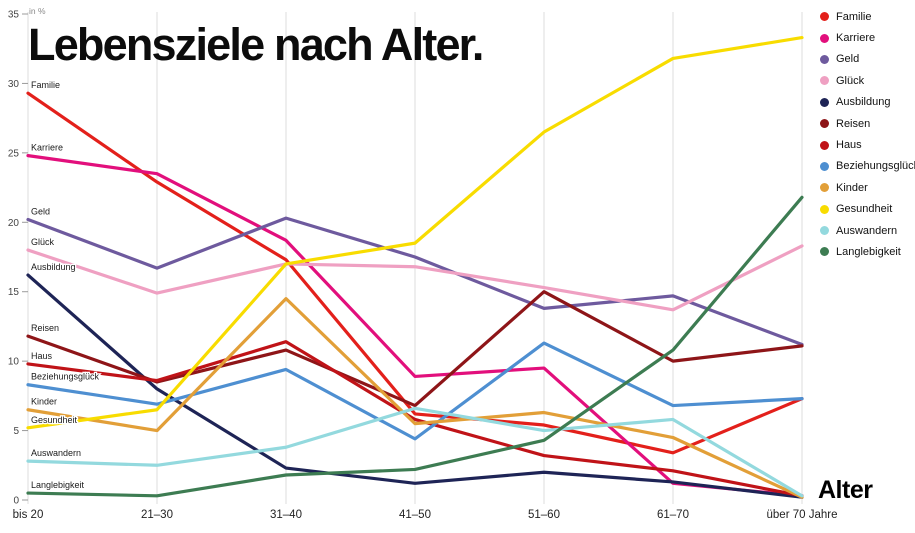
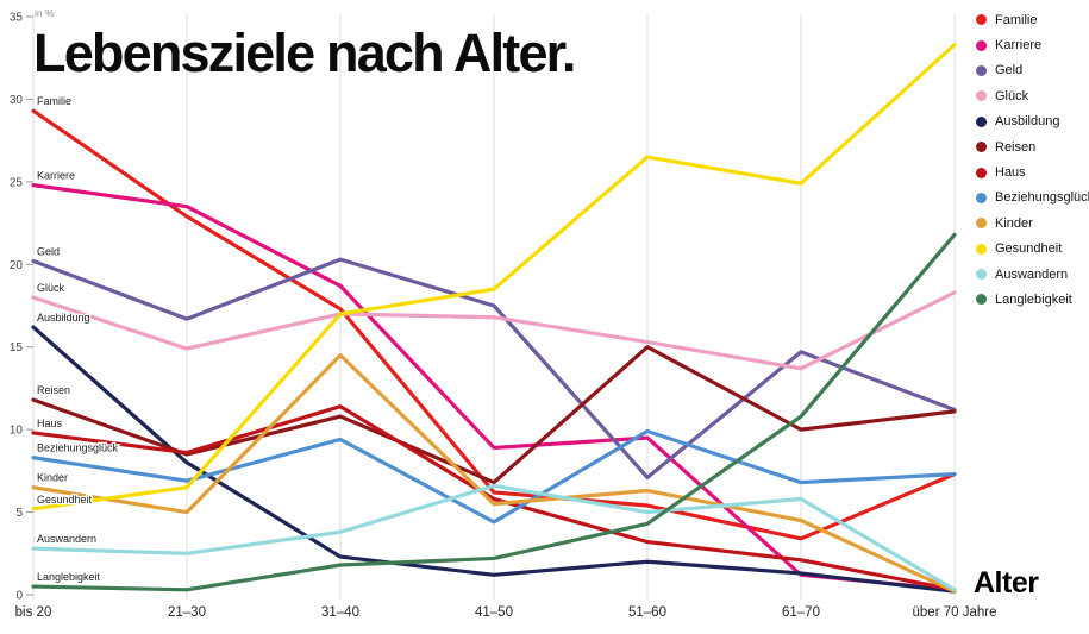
Geld/51–60: 13.8 -> 7.1
Beziehungsglück/51–60: 11.3 -> 9.9
Gesundheit/61–70: 31.8 -> 24.9
